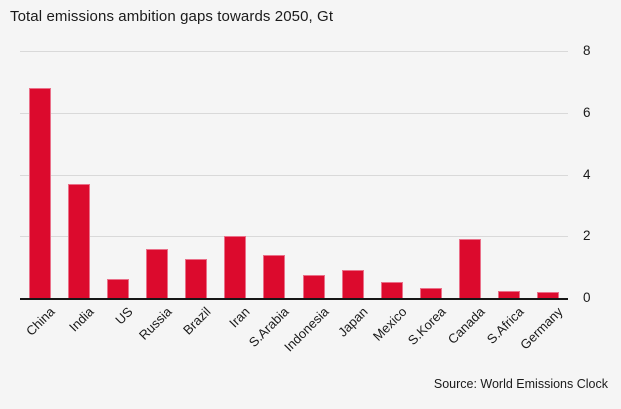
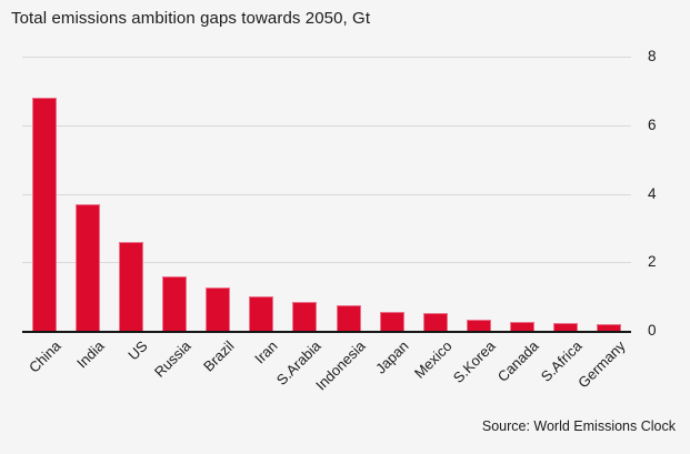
US: 0.6 -> 2.6
Iran: 2.0 -> 1.0
S.Arabia: 1.4 -> 0.8
Japan: 0.9 -> 0.6
Canada: 1.9 -> 0.3
